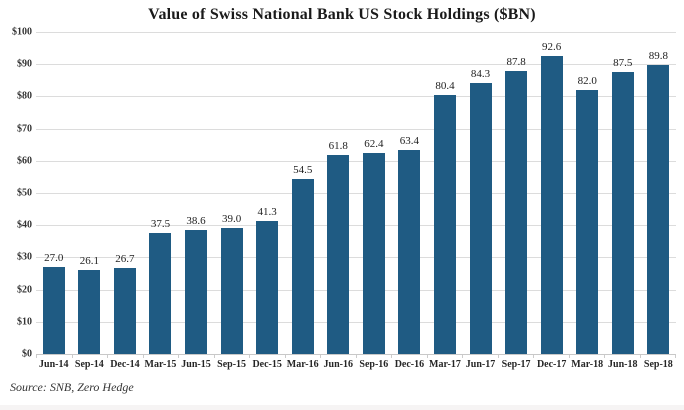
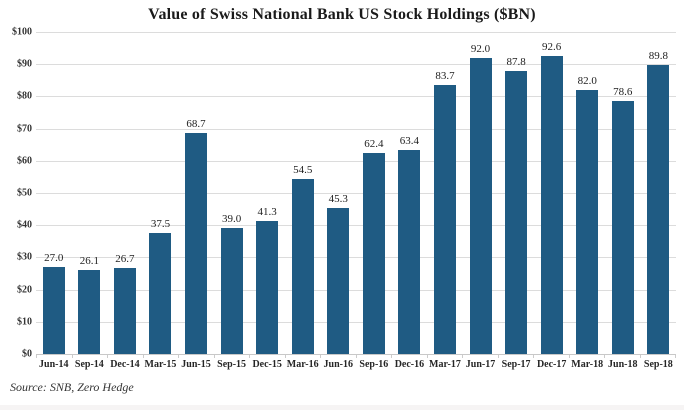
Jun-15: 38.6 -> 68.7
Jun-16: 61.8 -> 45.3
Mar-17: 80.4 -> 83.7
Jun-17: 84.3 -> 92.0
Jun-18: 87.5 -> 78.6
